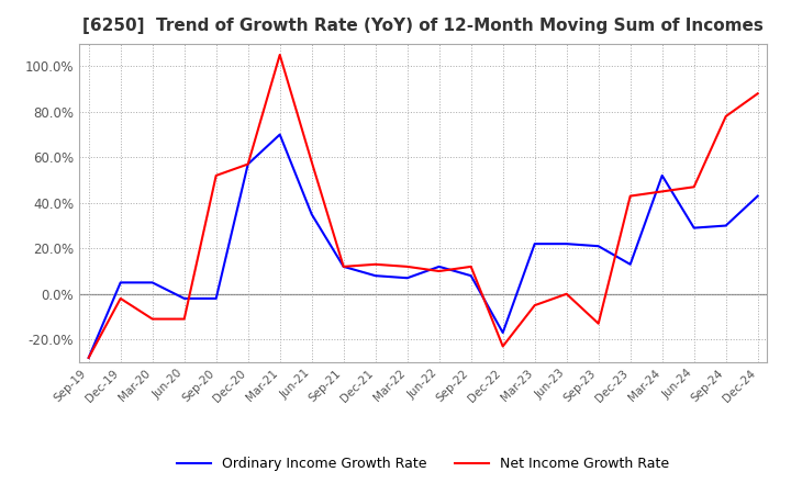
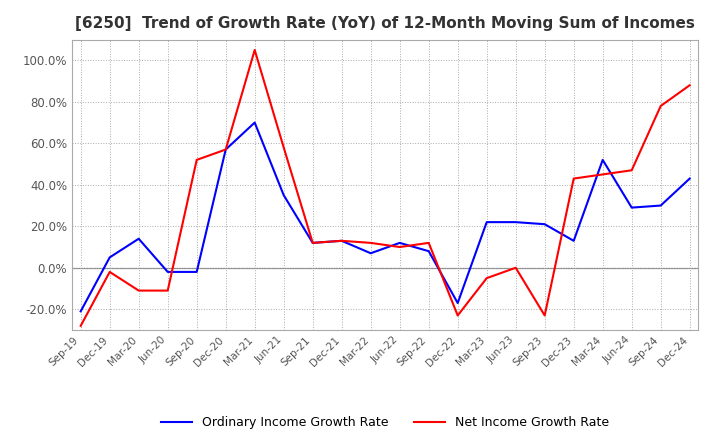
Ordinary Income Growth Rate/Sep-19: -28% -> -21%
Ordinary Income Growth Rate/Mar-20: 5% -> 14%
Ordinary Income Growth Rate/Dec-21: 8% -> 13%
Net Income Growth Rate/Sep-23: -13% -> -23%
